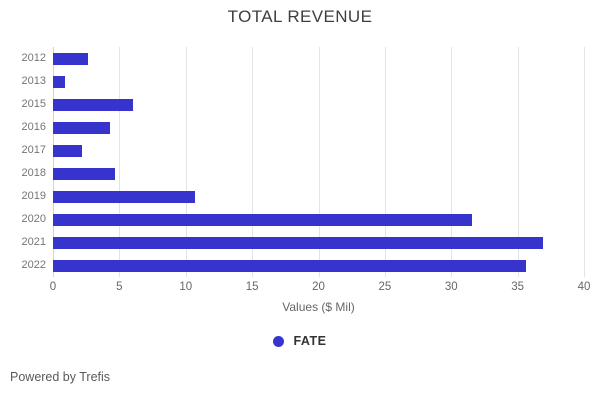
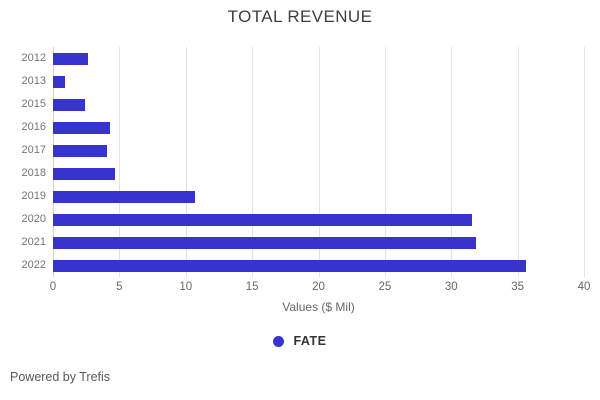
2015: 6.0 -> 2.4
2017: 2.2 -> 4.1
2021: 36.9 -> 31.9
